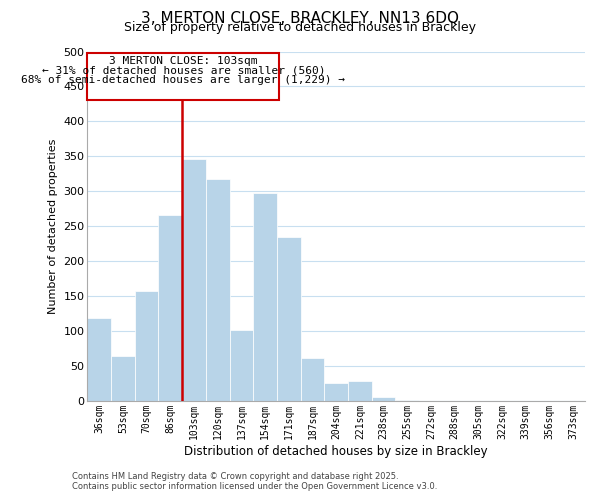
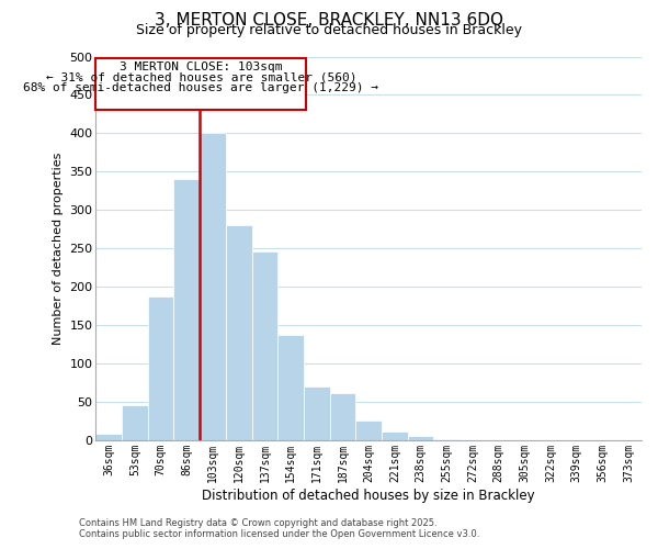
36sqm: 118 -> 8
53sqm: 64 -> 46
70sqm: 158 -> 188
86sqm: 266 -> 340
103sqm: 346 -> 400
120sqm: 318 -> 280
137sqm: 102 -> 246
154sqm: 298 -> 137
171sqm: 234 -> 70
221sqm: 28 -> 12
